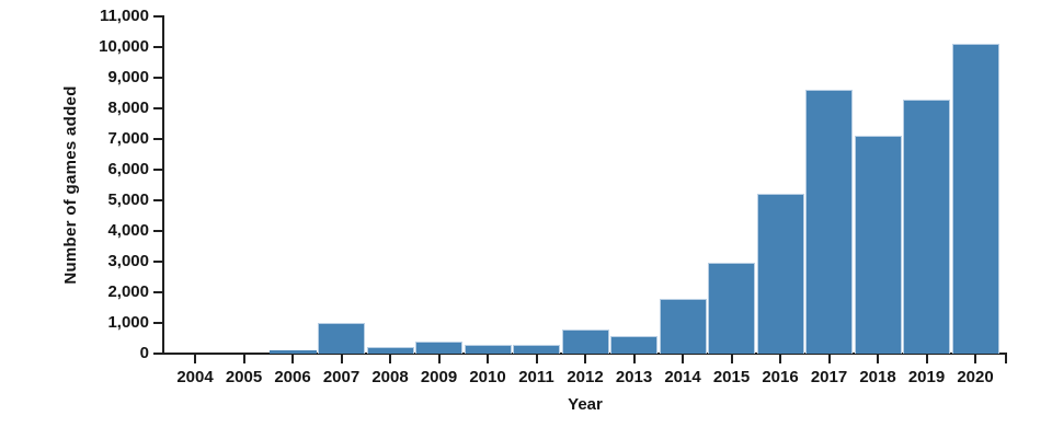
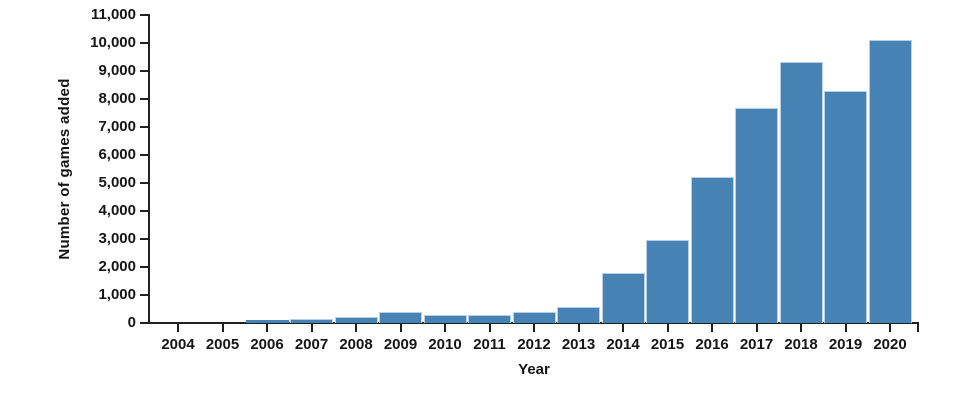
2007: 1000 -> 100
2012: 800 -> 400
2017: 8600 -> 7700
2018: 7100 -> 9300
